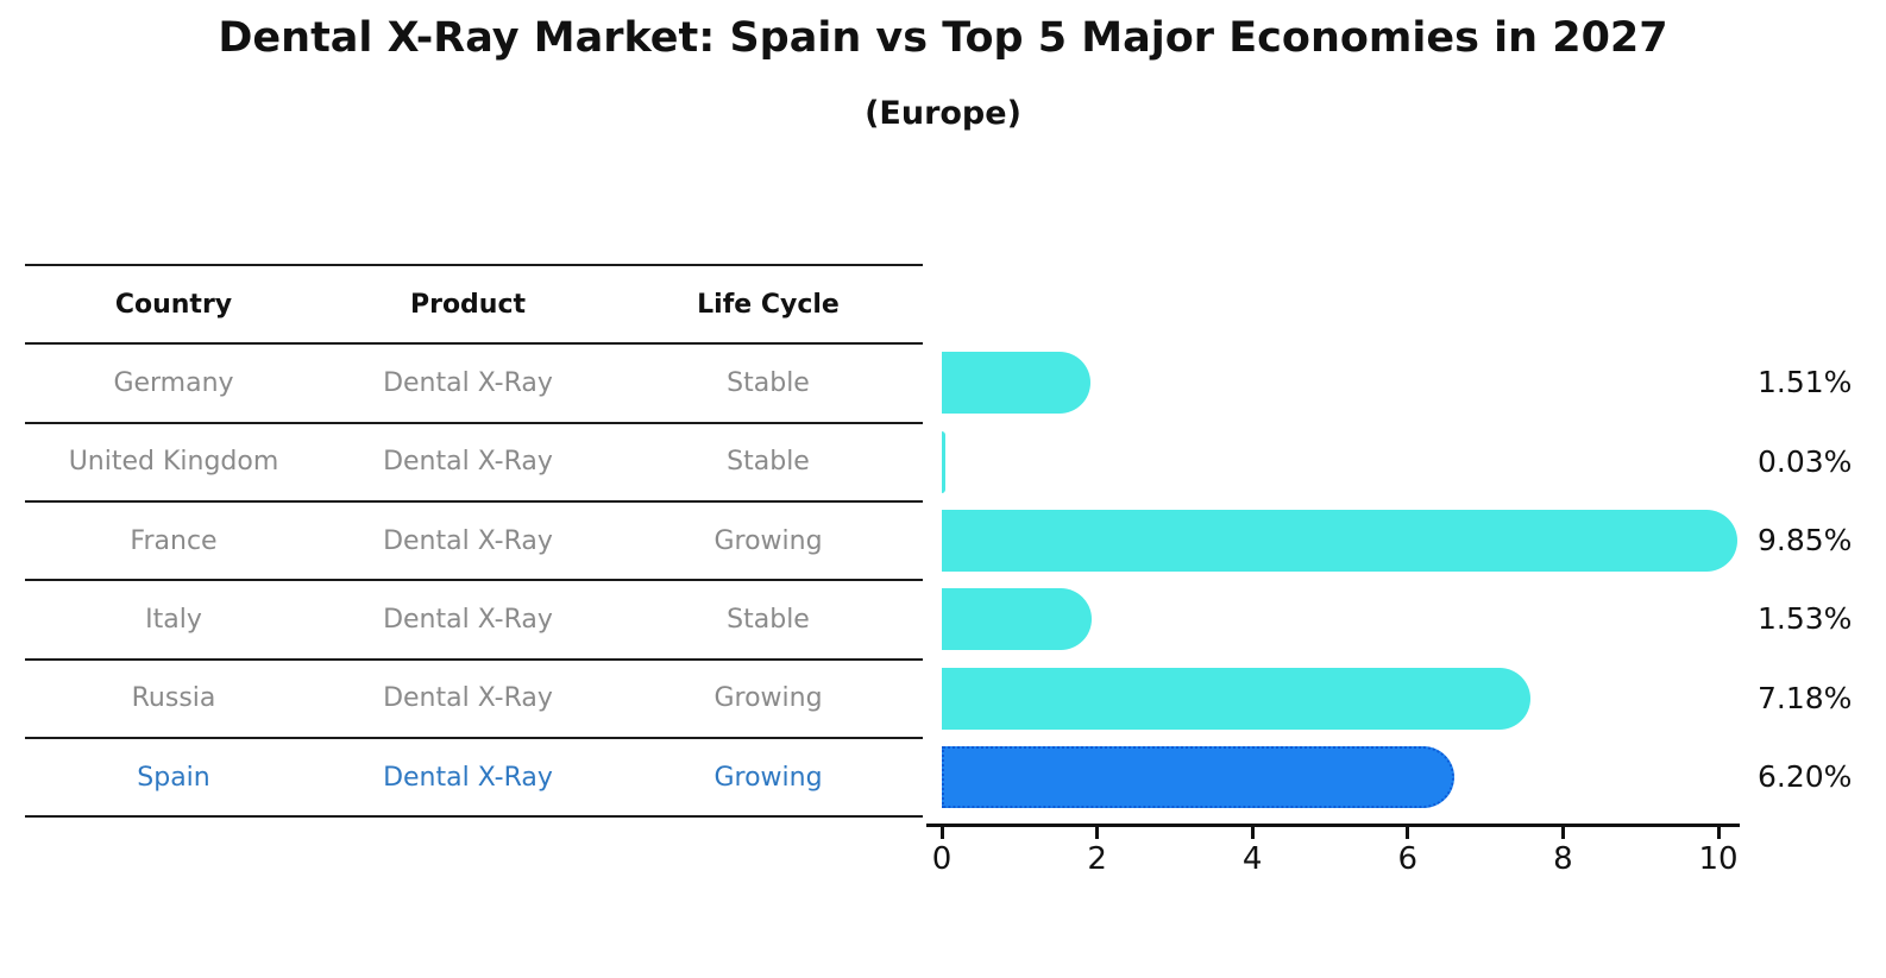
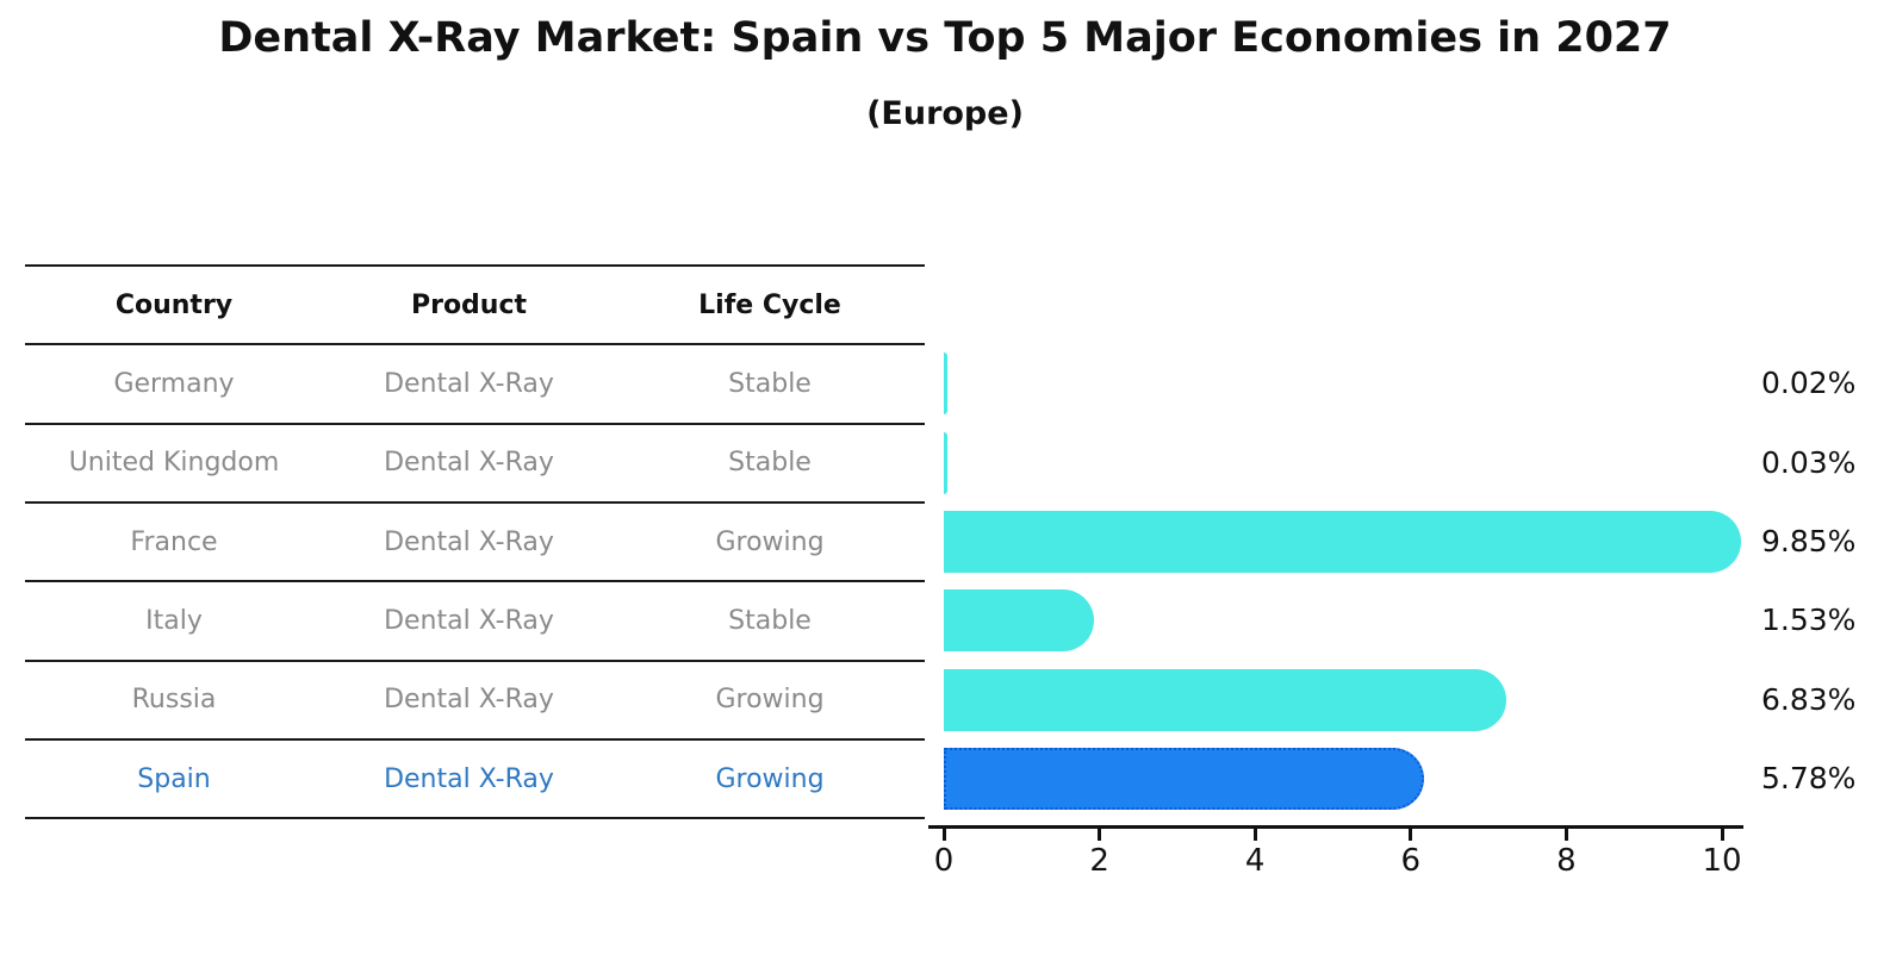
Germany: 1.51% -> 0.02%
Russia: 7.18% -> 6.83%
Spain: 6.20% -> 5.78%
